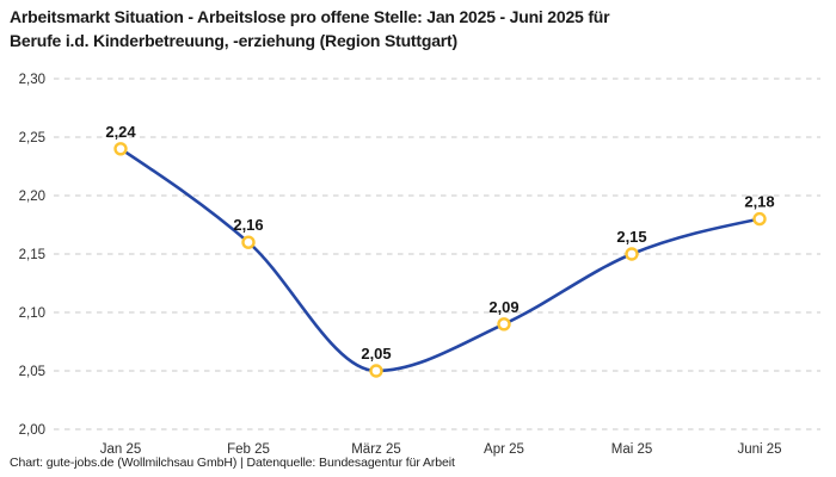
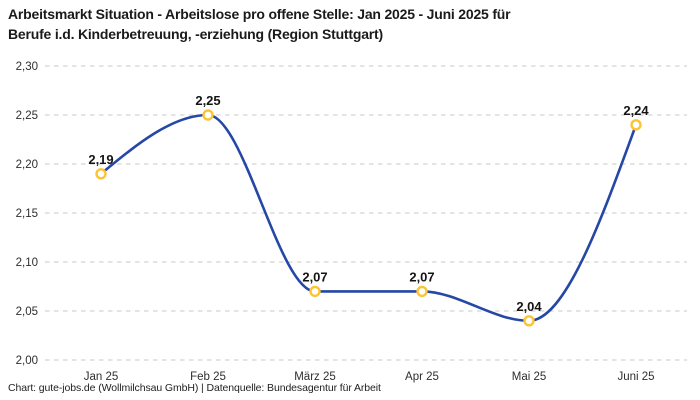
Jan 25: 2,24 -> 2,19
Feb 25: 2,16 -> 2,25
März 25: 2,05 -> 2,07
Apr 25: 2,09 -> 2,07
Mai 25: 2,15 -> 2,04
Juni 25: 2,18 -> 2,24
